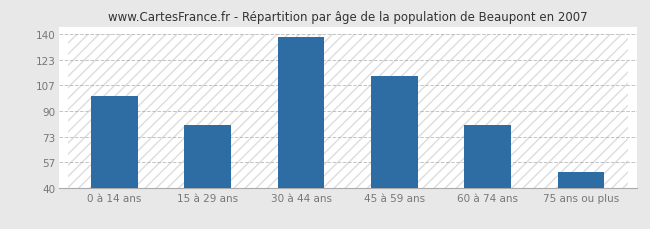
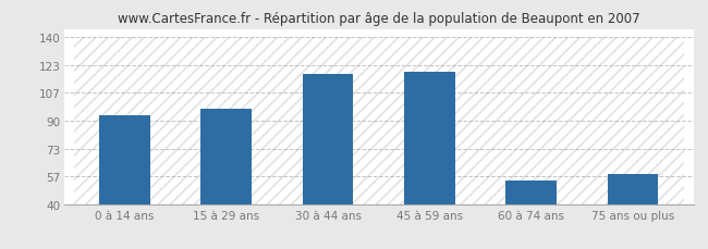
0 à 14 ans: 100 -> 93
15 à 29 ans: 81 -> 97
30 à 44 ans: 138 -> 118
45 à 59 ans: 113 -> 119
60 à 74 ans: 81 -> 54
75 ans ou plus: 50 -> 58
